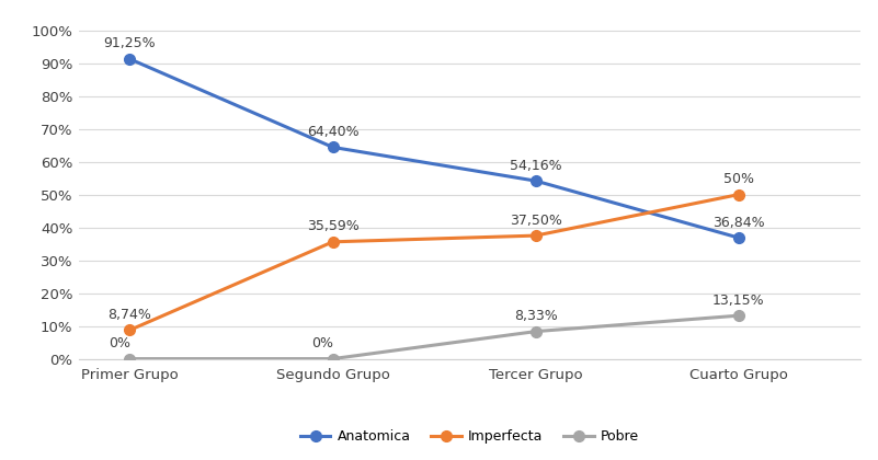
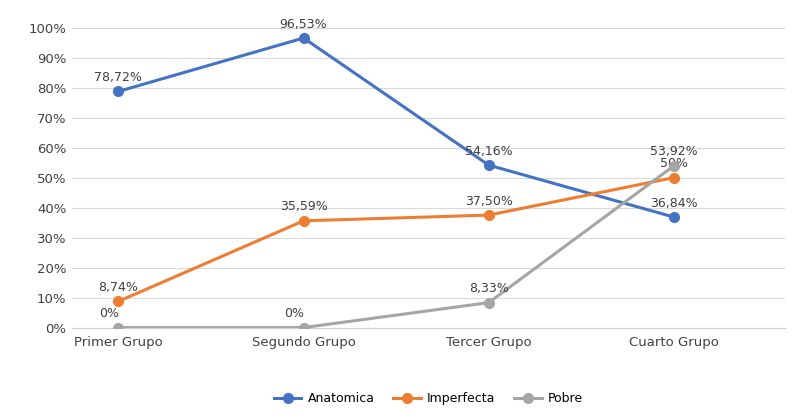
Anatomica/Primer Grupo: 91,25% -> 78,72%
Anatomica/Segundo Grupo: 64,40% -> 96,53%
Pobre/Cuarto Grupo: 13,15% -> 53,92%
